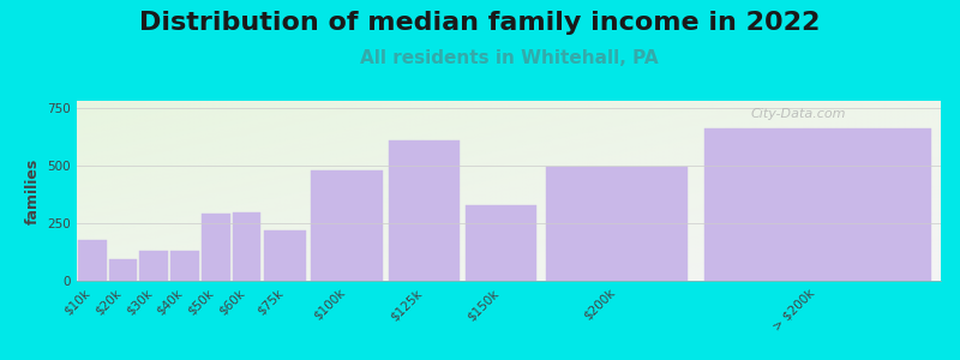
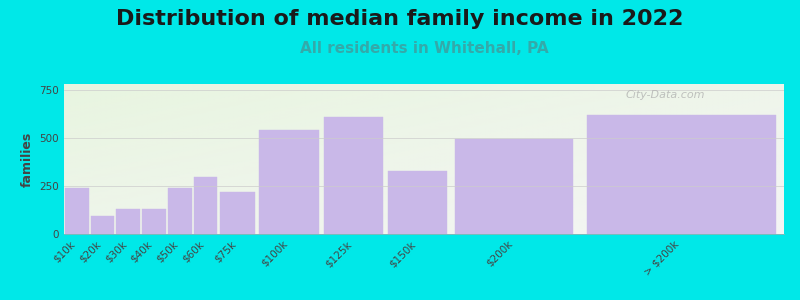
$10k: 180 -> 240
$50k: 290 -> 240
$100k: 480 -> 540
> $200k: 660 -> 620
